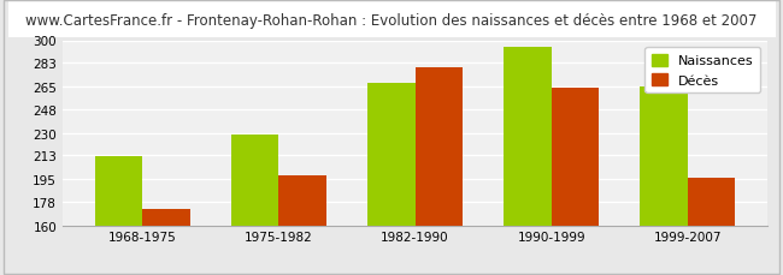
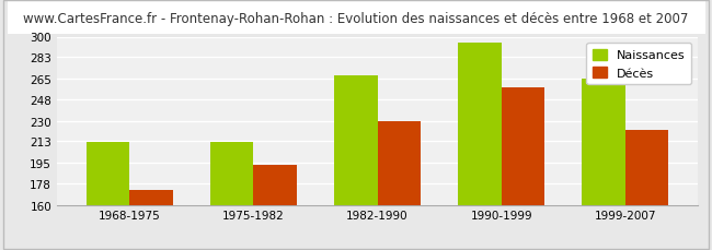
Naissances/1975-1982: 229 -> 212
Décès/1975-1982: 198 -> 193
Décès/1982-1990: 280 -> 230
Décès/1990-1999: 264 -> 258
Décès/1999-2007: 196 -> 222
